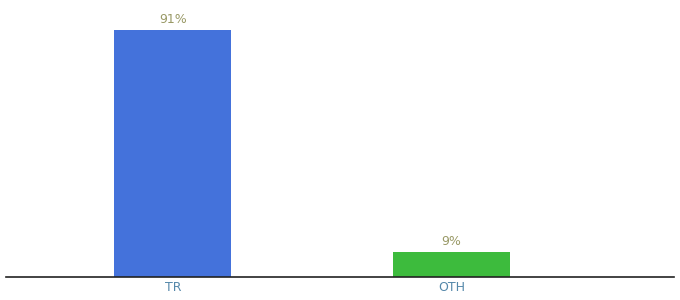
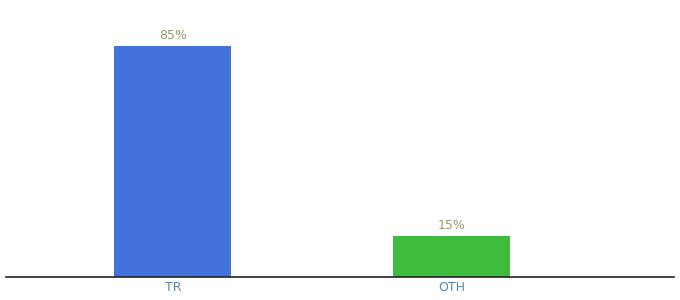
TR: 91% -> 85%
OTH: 9% -> 15%
